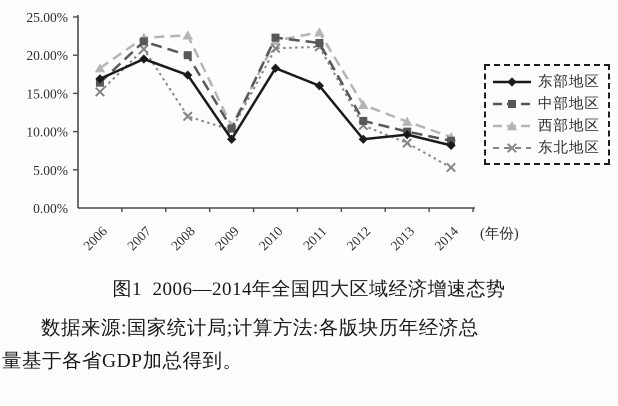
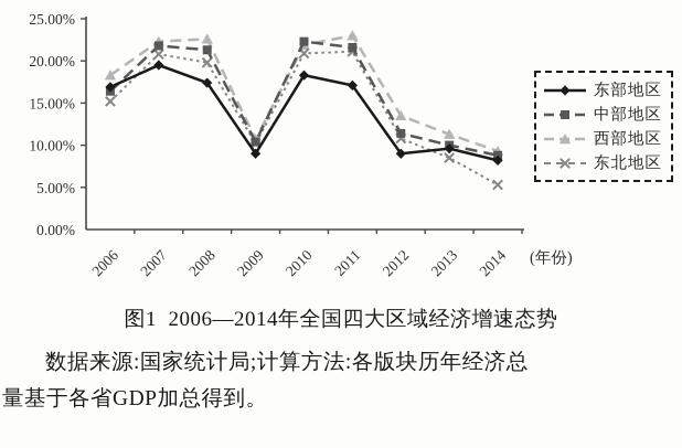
中部地区/2008: 20% -> 21%
东北地区/2008: 12% -> 20%
东部地区/2011: 16% -> 17%
